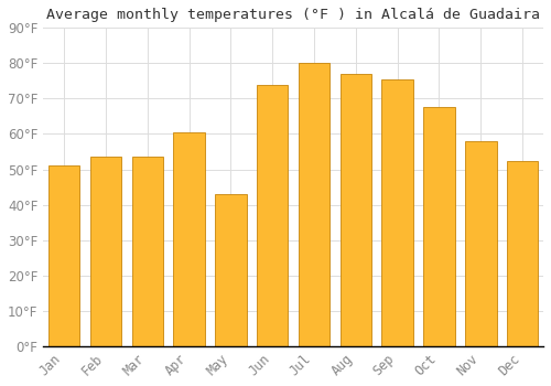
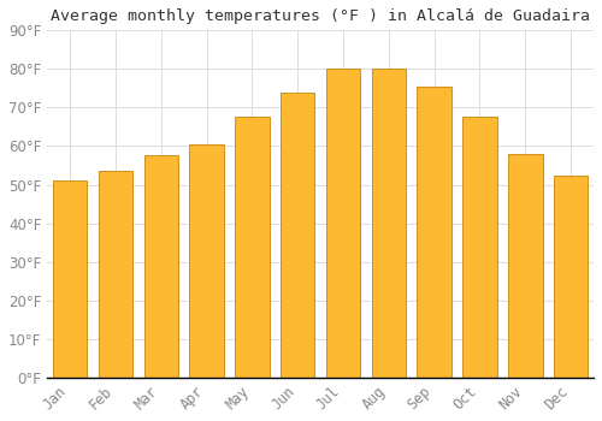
Mar: 53.5°F -> 57.5°F
May: 43.0°F -> 67.5°F
Aug: 77.0°F -> 80.0°F
